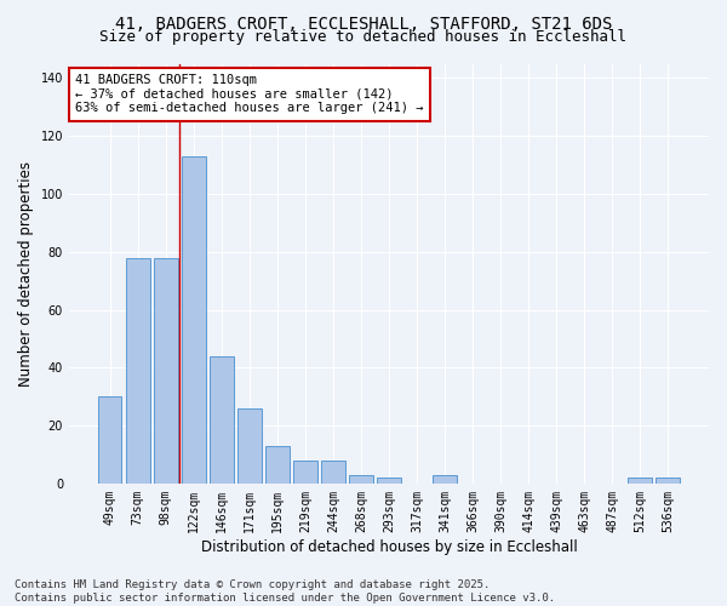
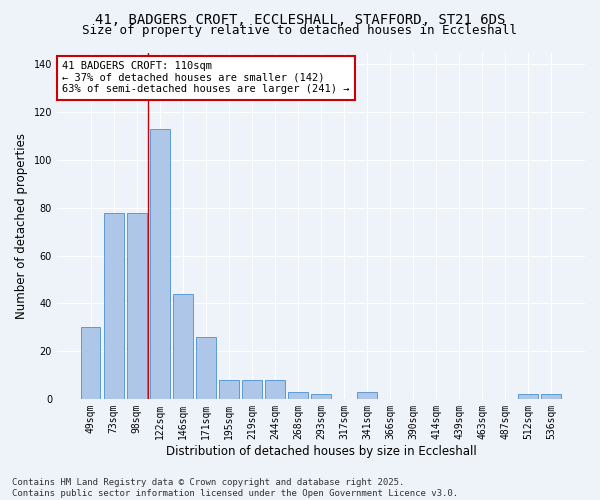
195sqm: 13 -> 8
